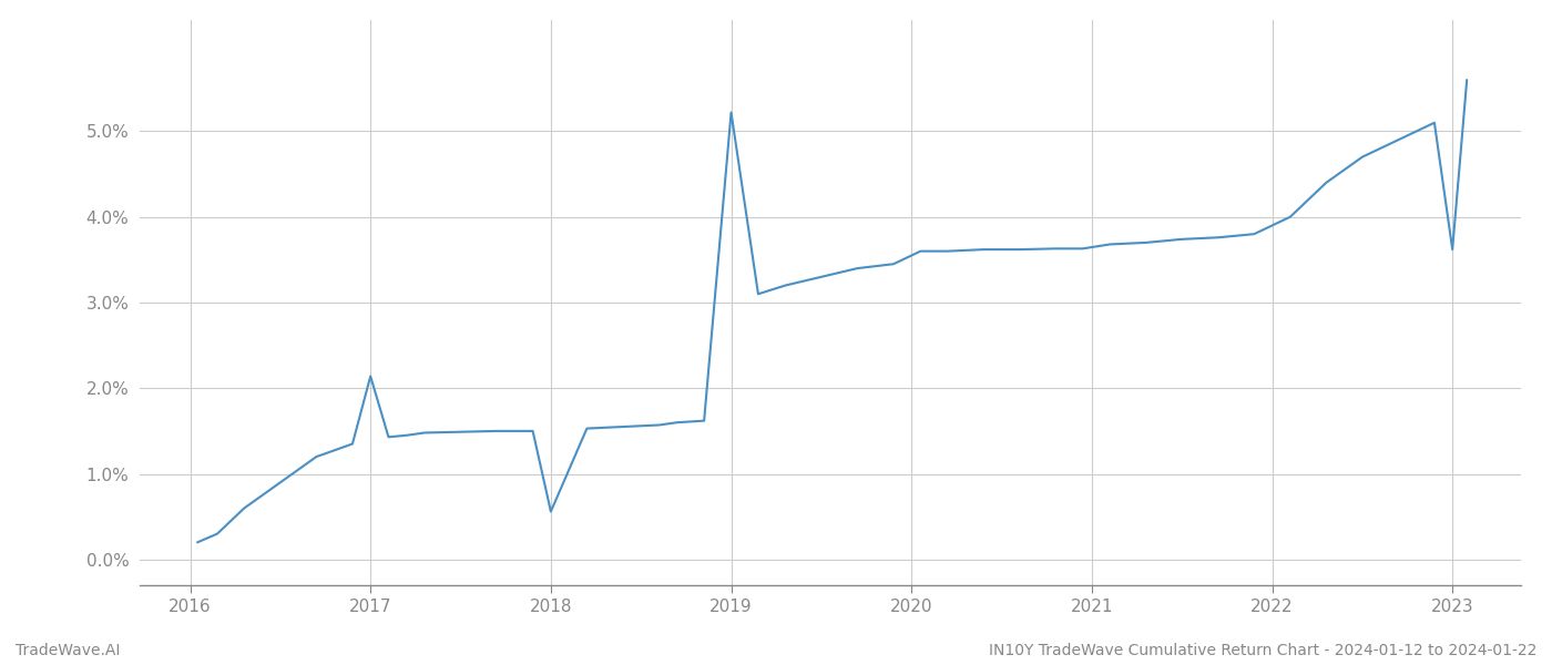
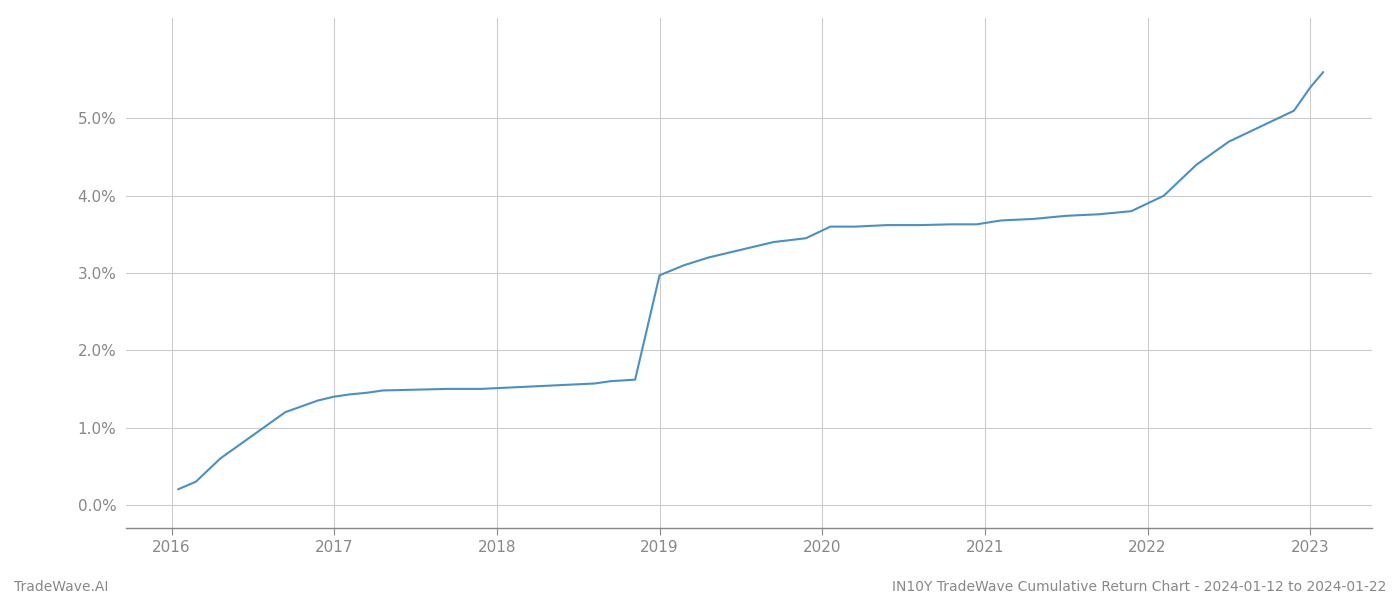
2017: 2.14% -> 1.40%
2018: 0.56% -> 1.51%
2019: 5.22% -> 2.97%
2023: 3.62% -> 5.40%
